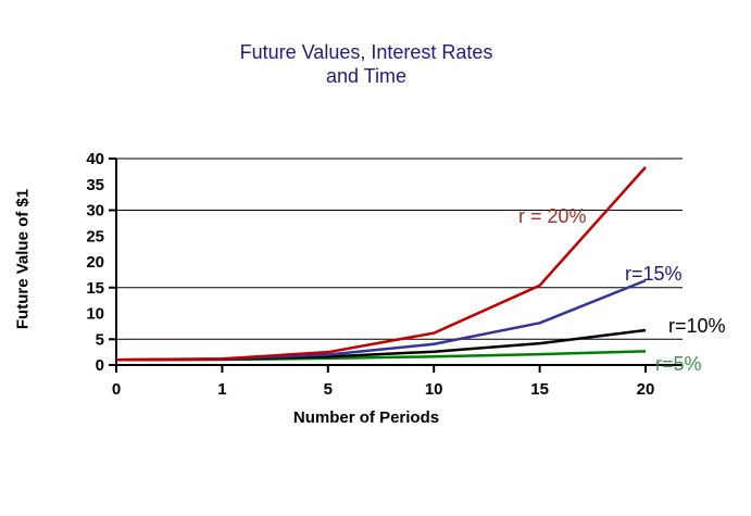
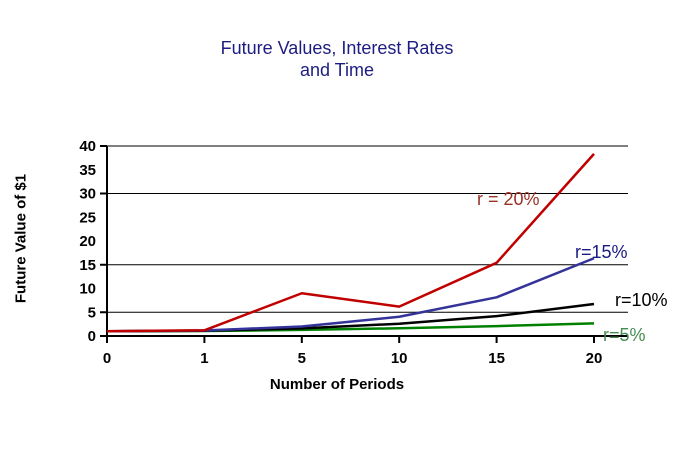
r = 20%/5: 2 -> 9
